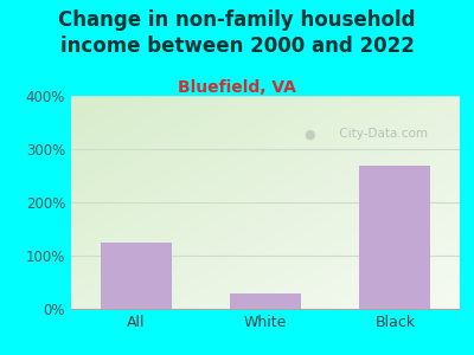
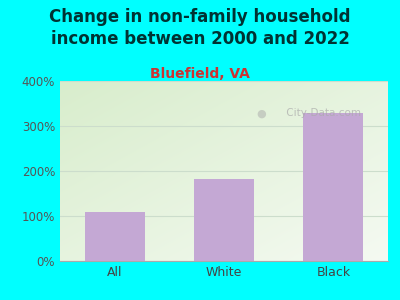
All: 125% -> 110%
White: 30% -> 182%
Black: 270% -> 328%
